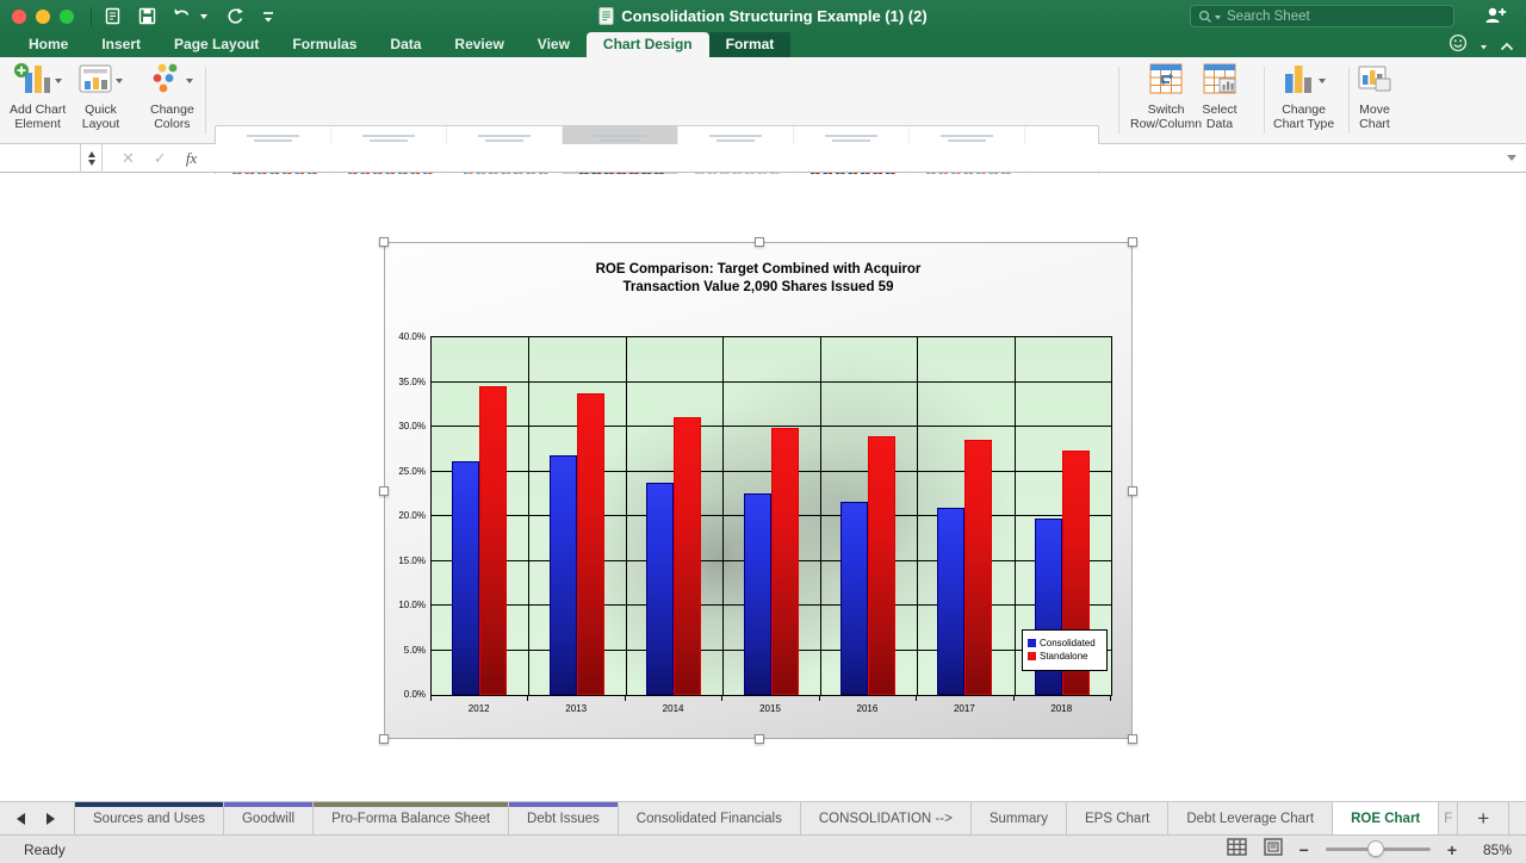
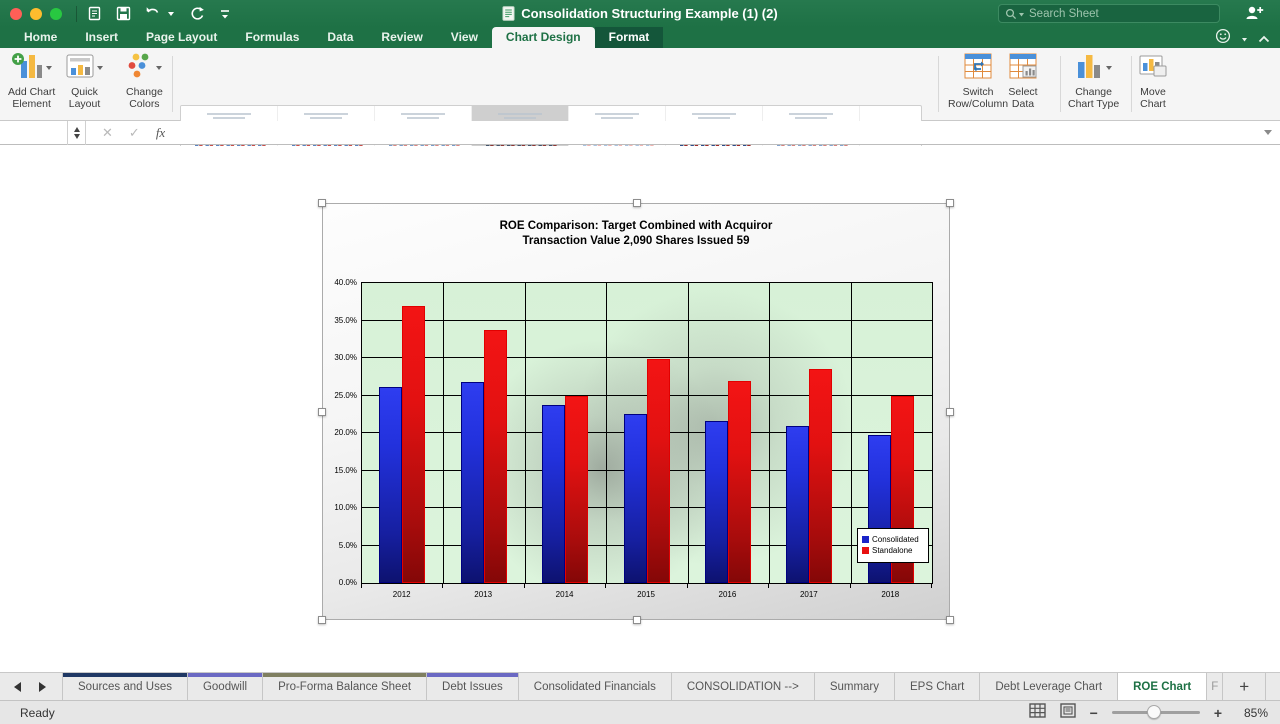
Standalone/2012: 34% -> 37%
Standalone/2014: 31% -> 25%
Standalone/2016: 29% -> 27%
Standalone/2018: 27% -> 25%
